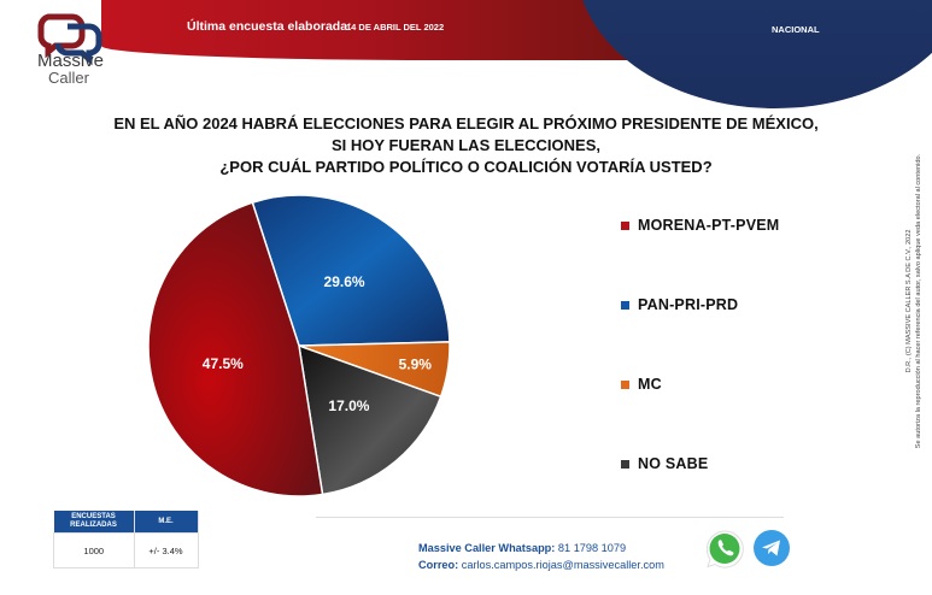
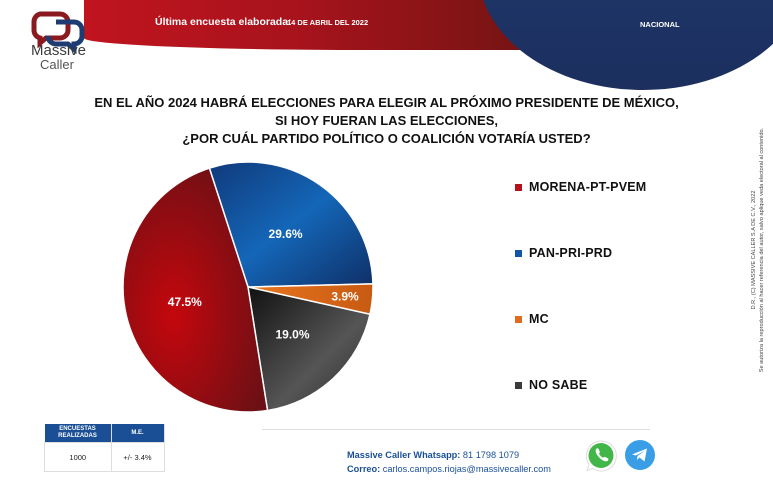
MC: 5.9% -> 3.9%
NO SABE: 17.0% -> 19.0%
